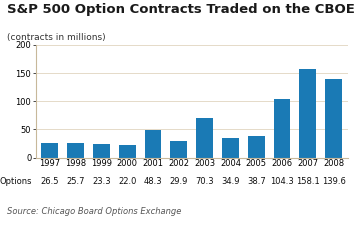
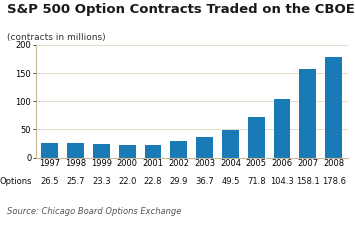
2001: 48.3 -> 22.8
2003: 70.3 -> 36.7
2004: 34.9 -> 49.5
2005: 38.7 -> 71.8
2008: 139.6 -> 178.6
